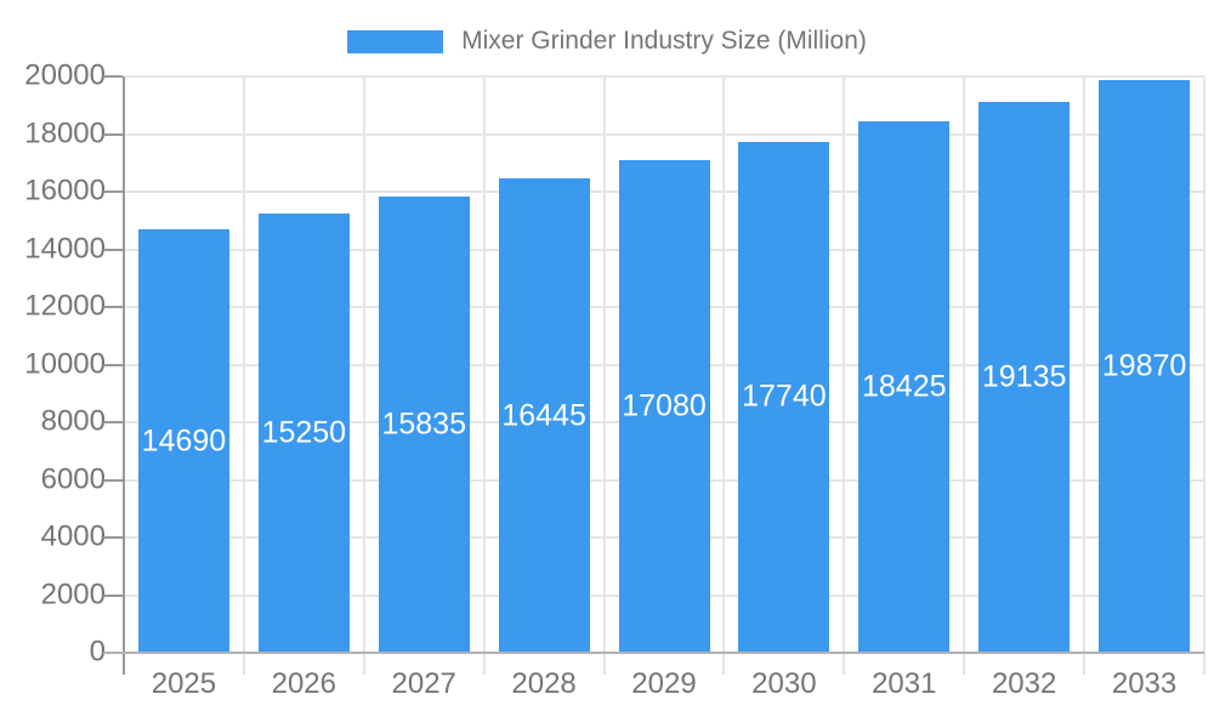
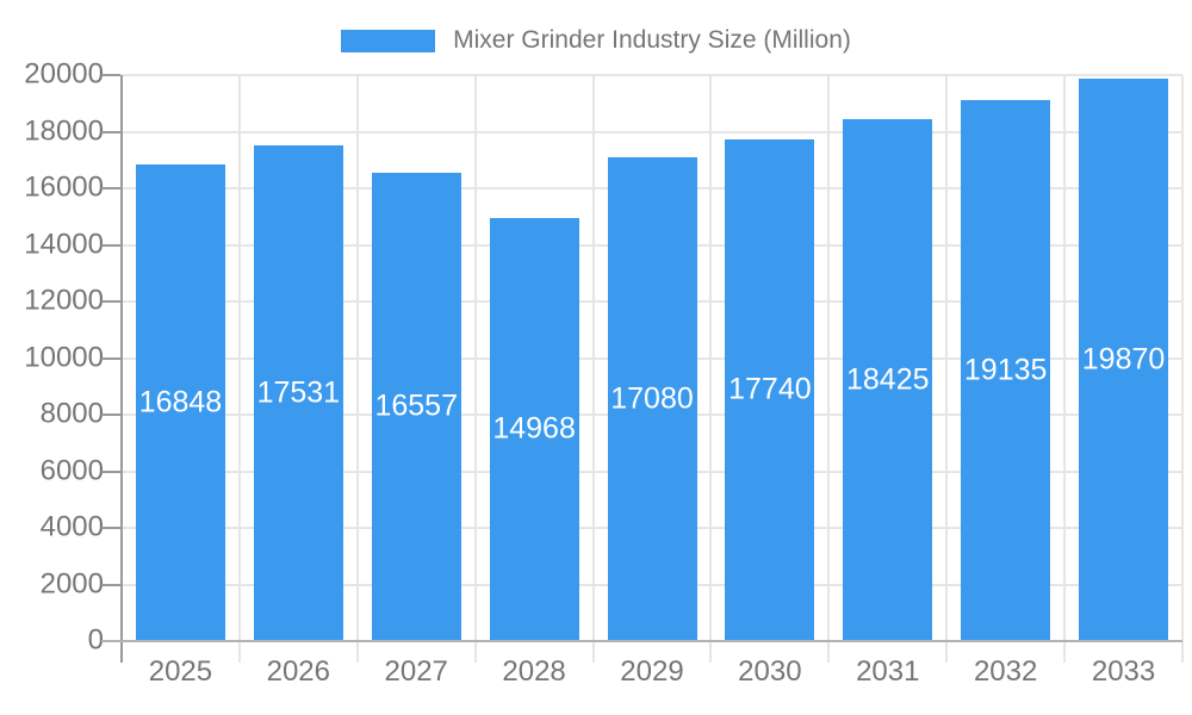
2025: 14690 -> 16848
2026: 15250 -> 17531
2027: 15835 -> 16557
2028: 16445 -> 14968
